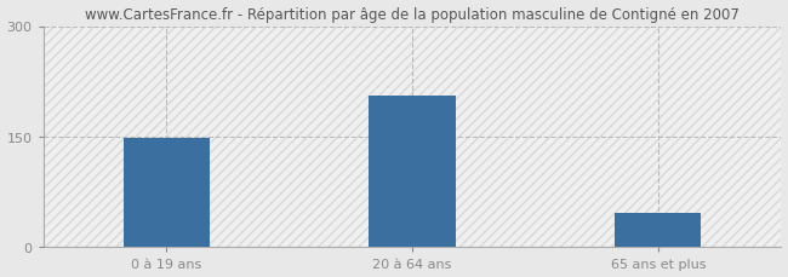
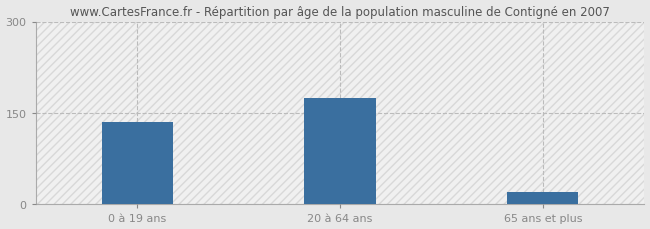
0 à 19 ans: 148 -> 135
20 à 64 ans: 206 -> 175
65 ans et plus: 46 -> 20
